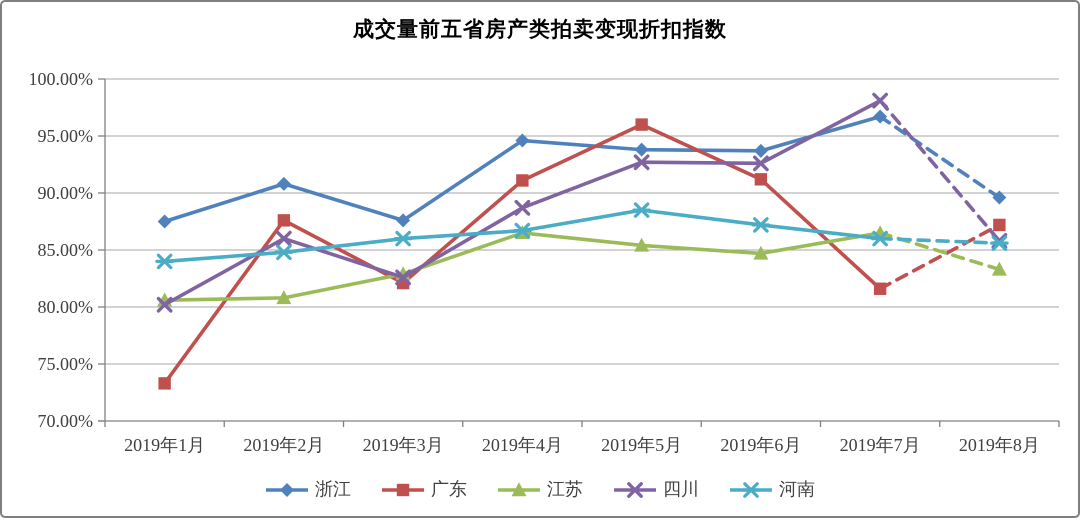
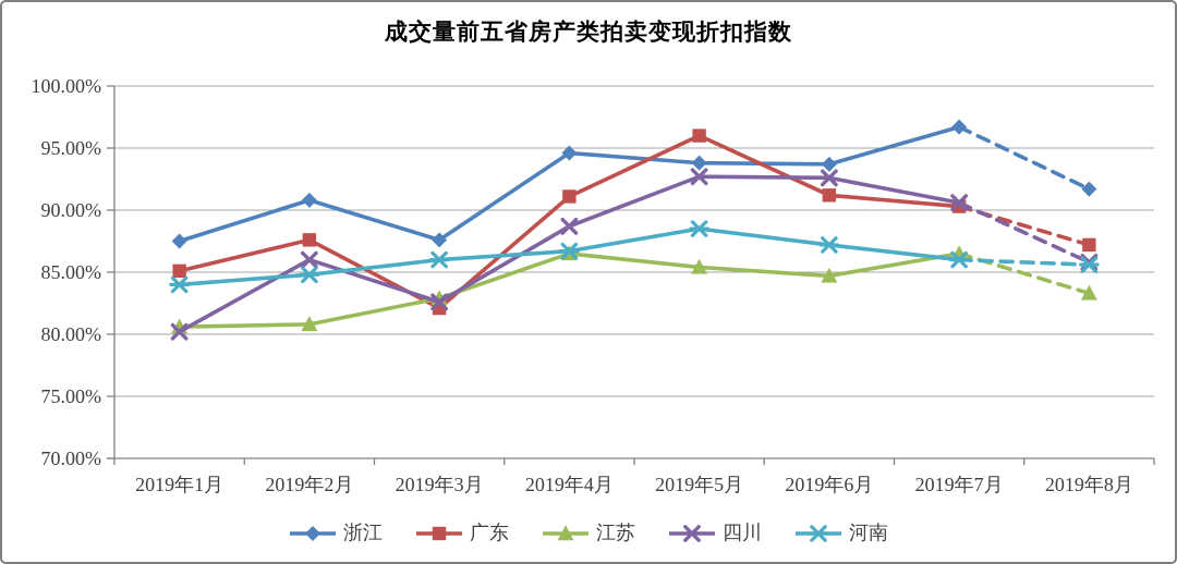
广东/2019年1月: 73.3% -> 85.1%
广东/2019年7月: 81.6% -> 90.3%
四川/2019年7月: 98.1% -> 90.6%
浙江/2019年8月: 89.6% -> 91.7%
